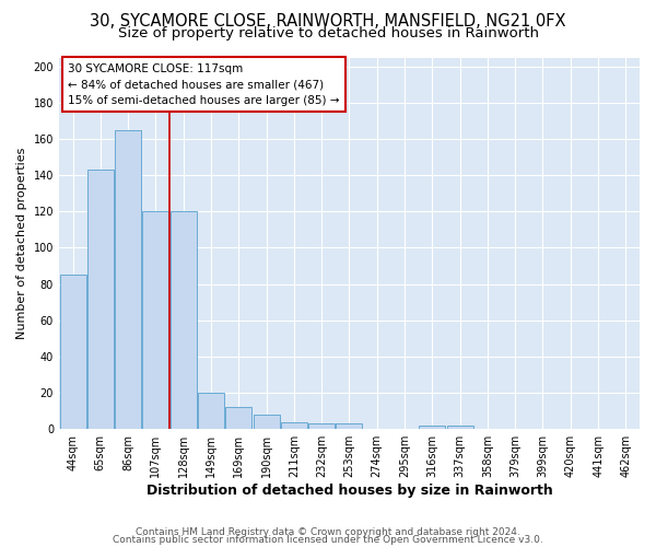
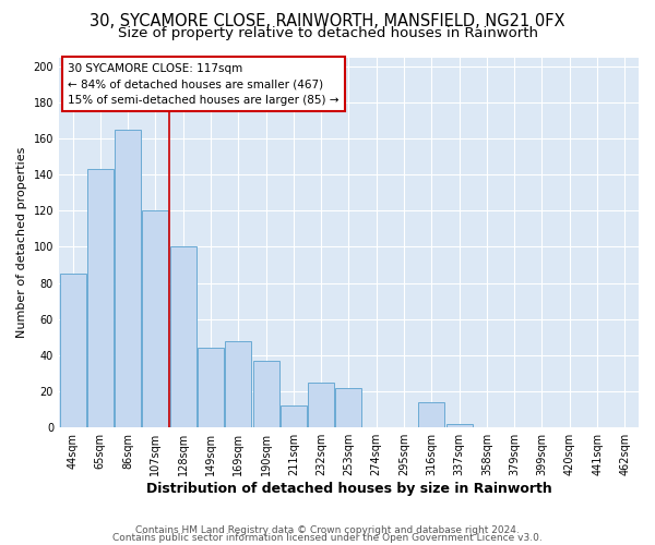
128sqm: 120 -> 100
149sqm: 20 -> 44
169sqm: 12 -> 48
190sqm: 8 -> 37
211sqm: 4 -> 12
232sqm: 3 -> 25
253sqm: 3 -> 22
316sqm: 2 -> 14
